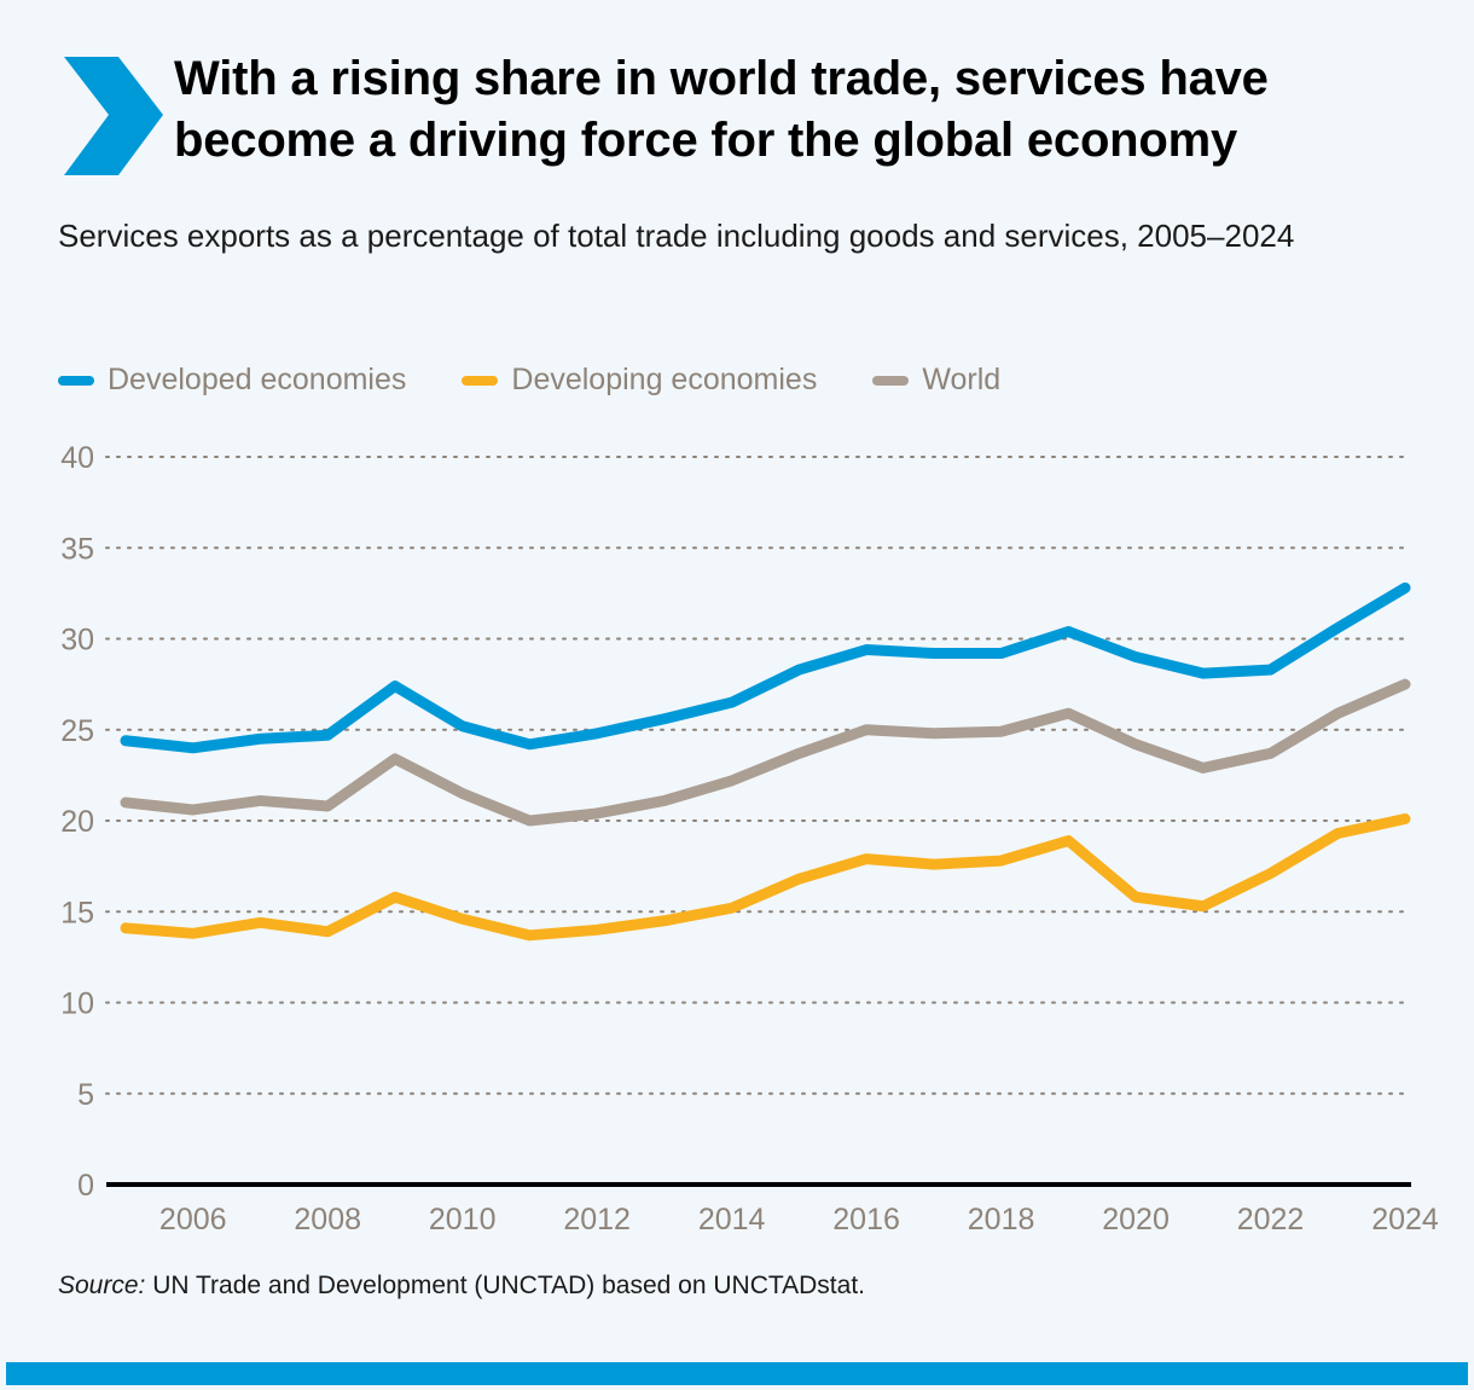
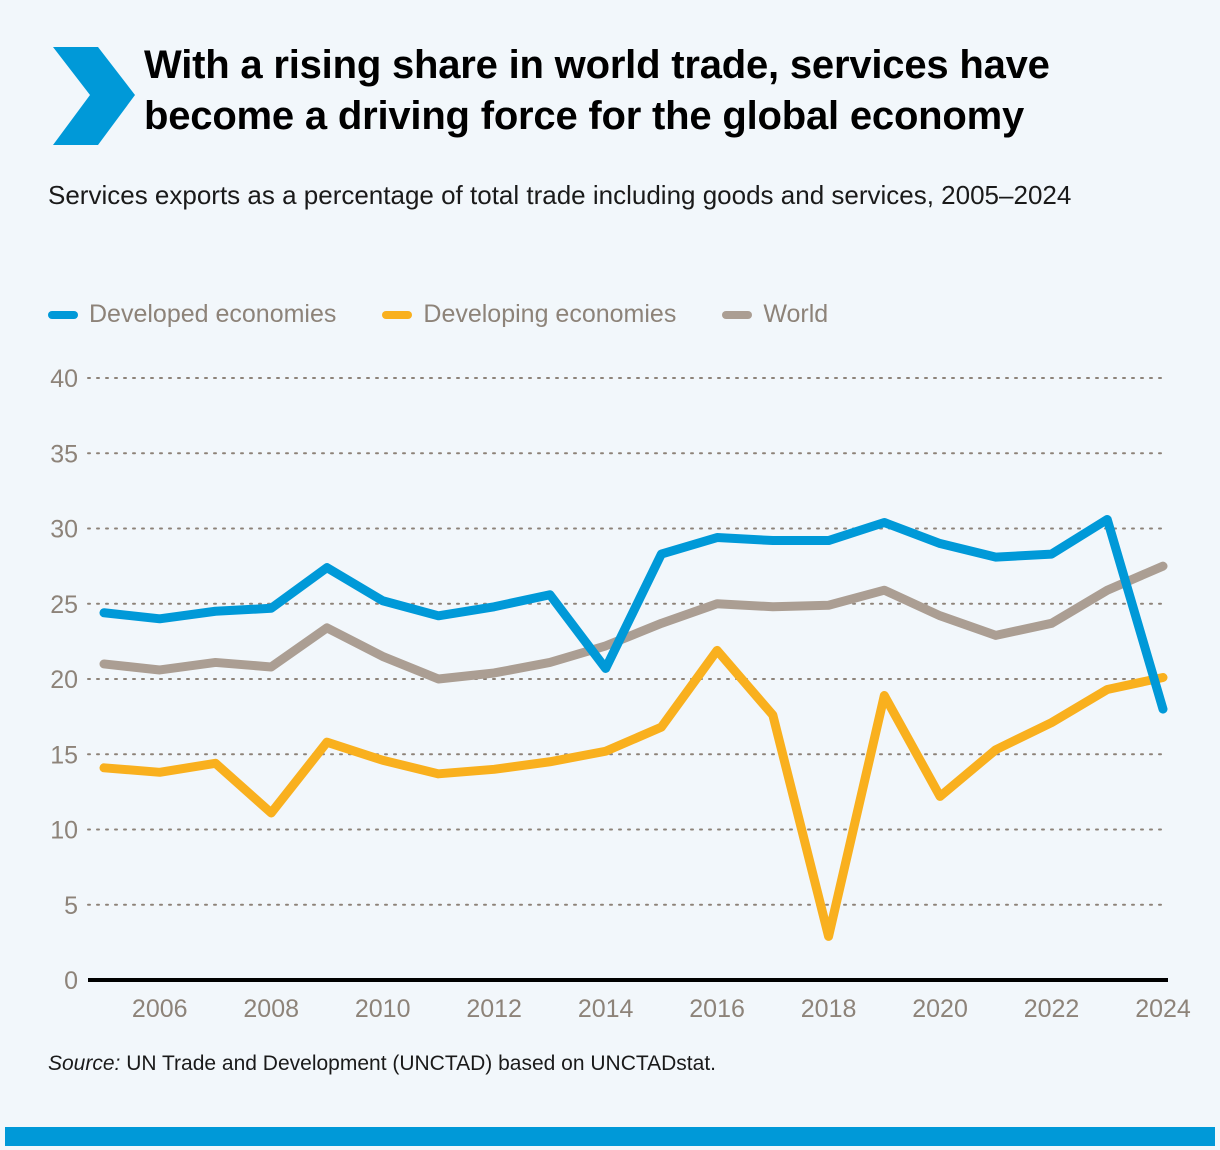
Developing economies/2008: 13.9 -> 11.1
Developed economies/2014: 26.5 -> 20.7
Developing economies/2016: 17.9 -> 21.9
Developing economies/2018: 17.8 -> 2.9
Developing economies/2020: 15.8 -> 12.2
Developed economies/2024: 32.8 -> 18.0
